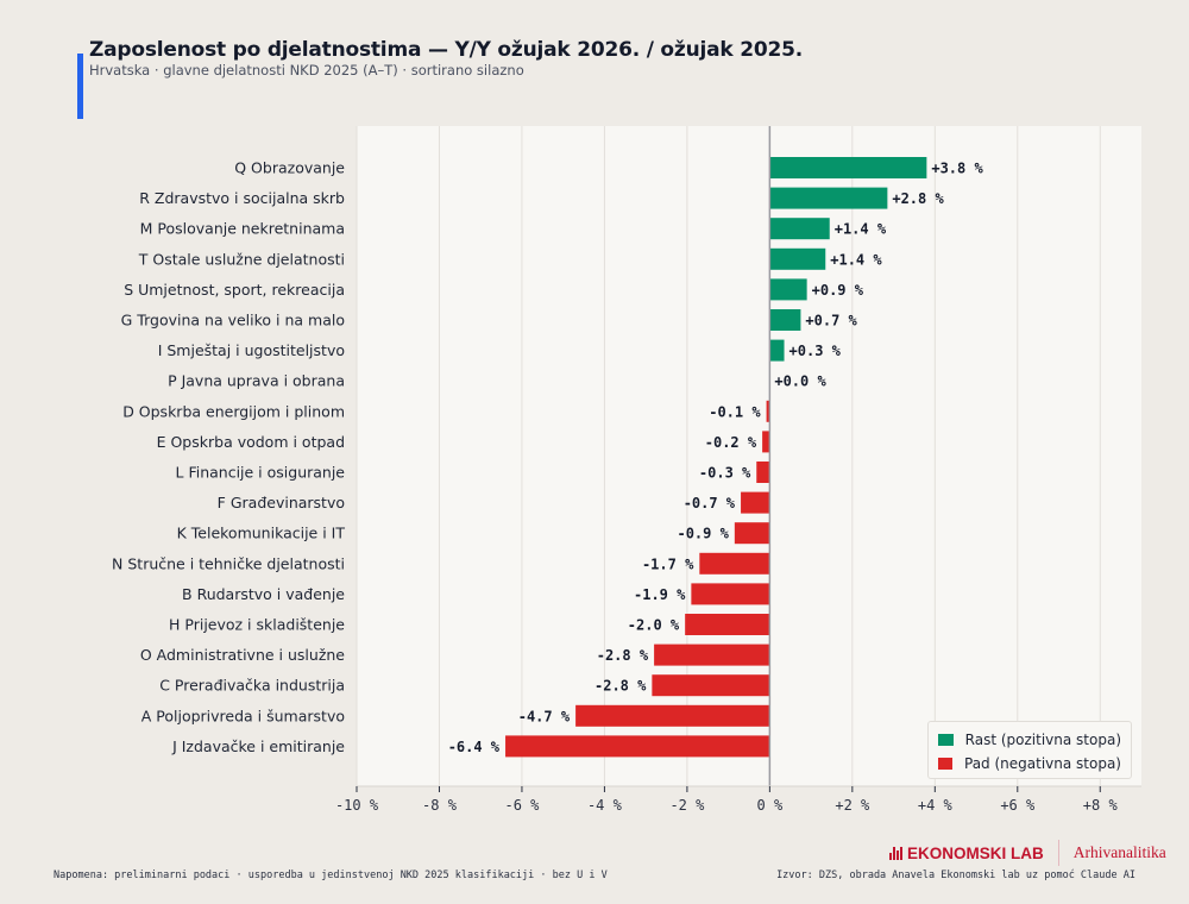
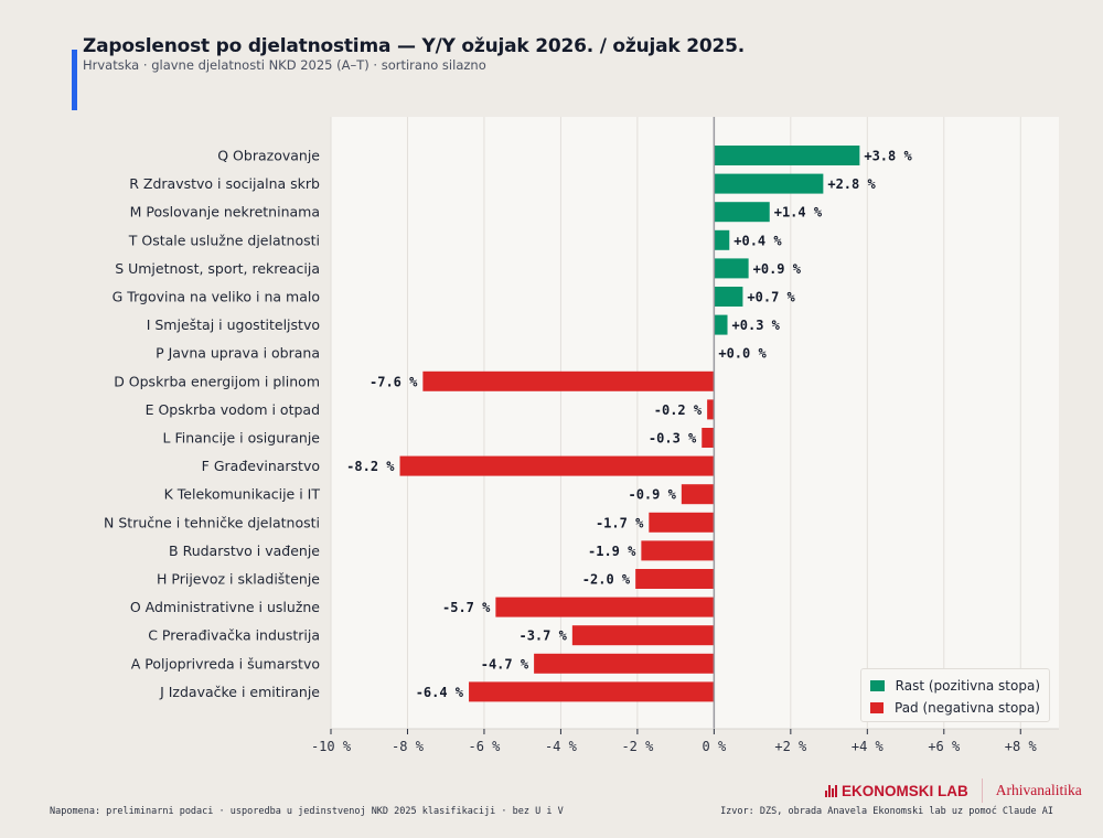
T Ostale uslužne djelatnosti: +1.4 -> +0.4
D Opskrba energijom i plinom: -0.1 -> -7.6
F Građevinarstvo: -0.7 -> -8.2
O Administrativne i uslužne: -2.8 -> -5.7
C Prerađivačka industrija: -2.8 -> -3.7
